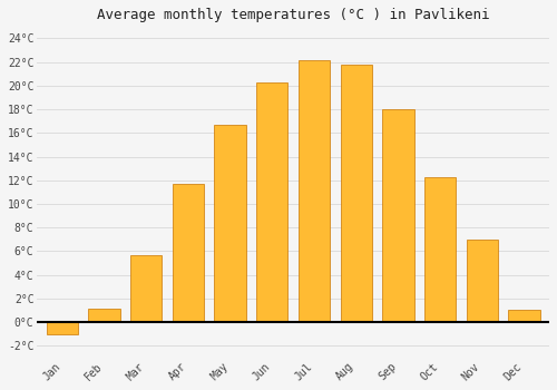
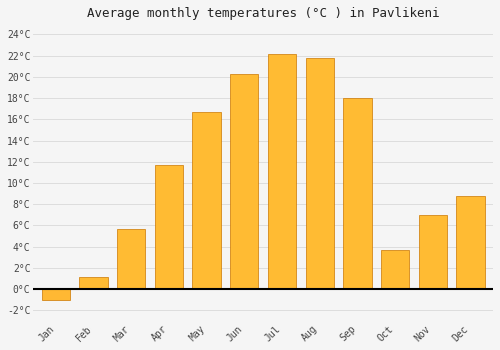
Oct: 12.3°C -> 3.7°C
Dec: 1.0°C -> 8.8°C
